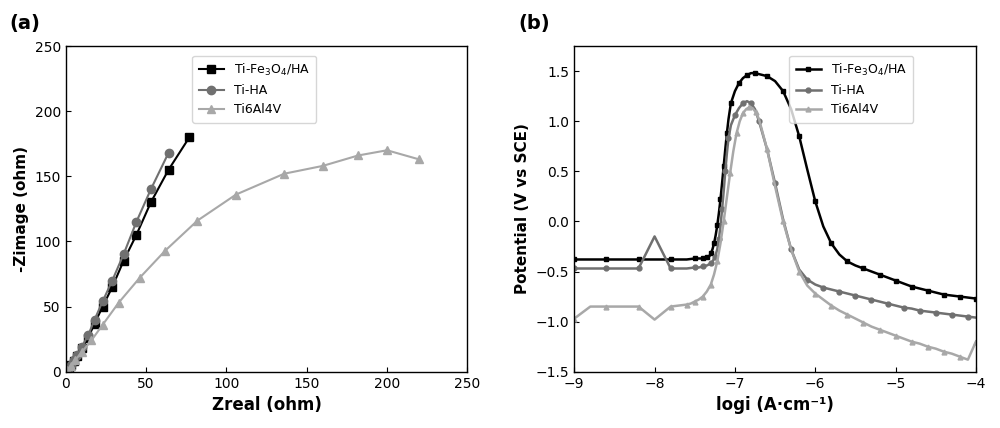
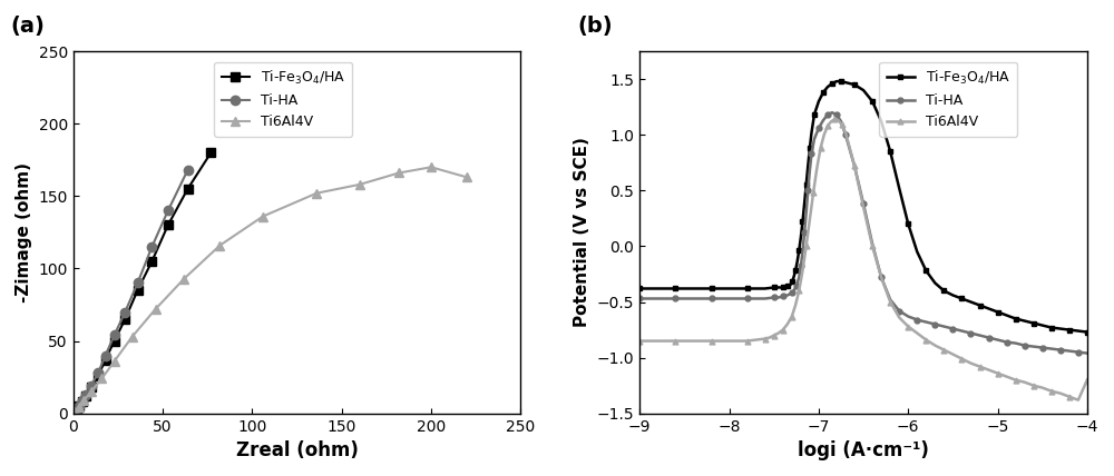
Ti6Al4V/−9: -0.97 -> -0.85
Ti-HA/−8: -0.15 -> -0.47
Ti6Al4V/−8: -0.98 -> -0.85
